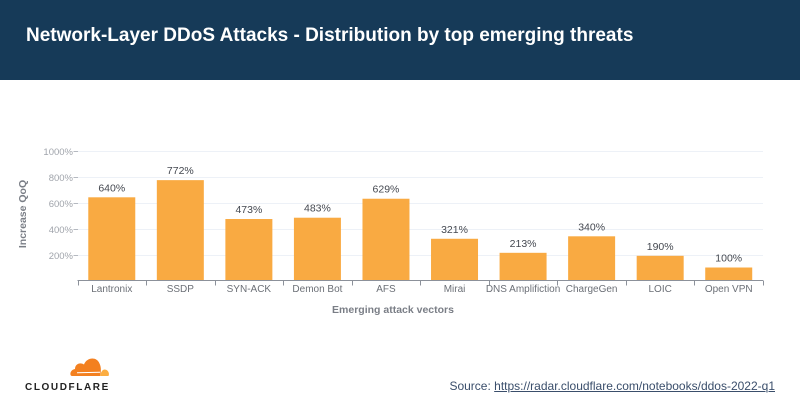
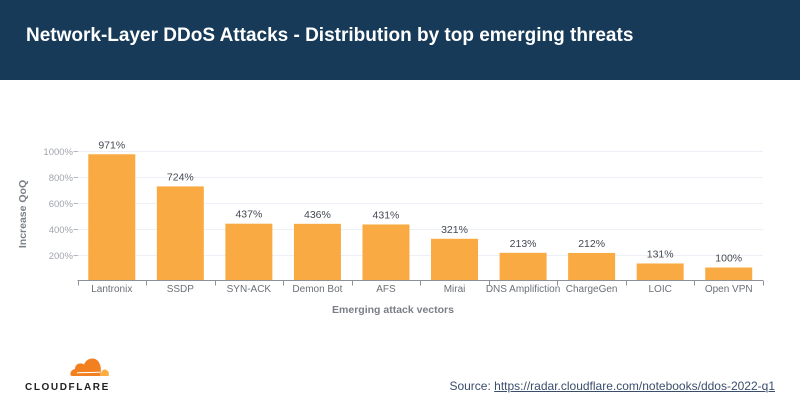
Lantronix: 640% -> 971%
SSDP: 772% -> 724%
SYN-ACK: 473% -> 437%
Demon Bot: 483% -> 436%
AFS: 629% -> 431%
ChargeGen: 340% -> 212%
LOIC: 190% -> 131%
